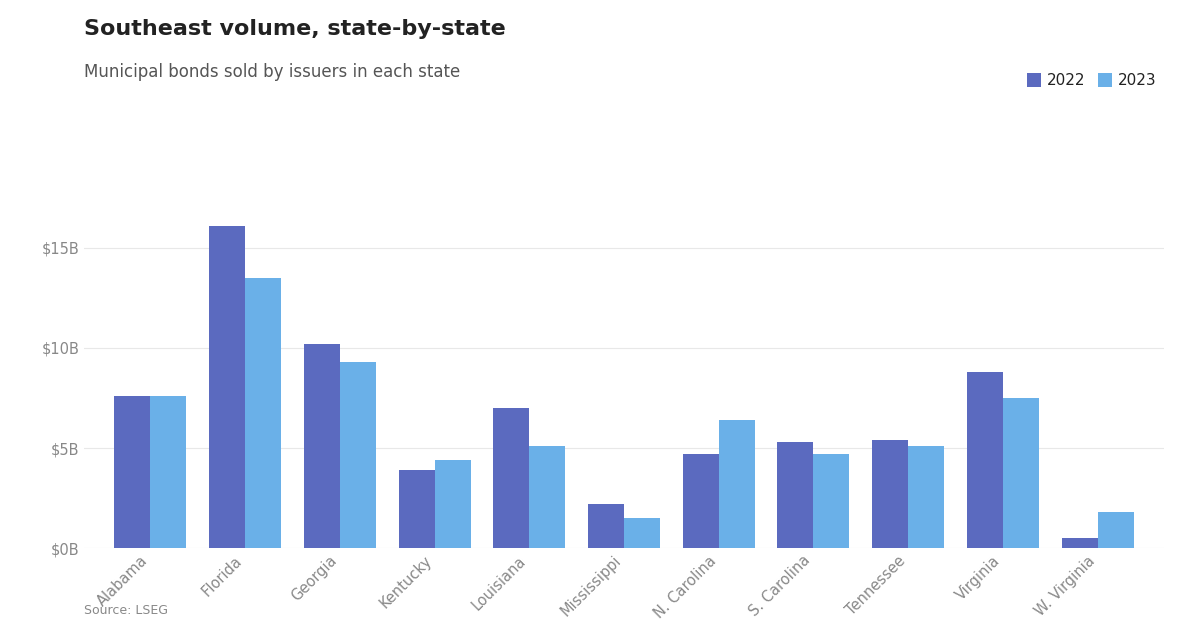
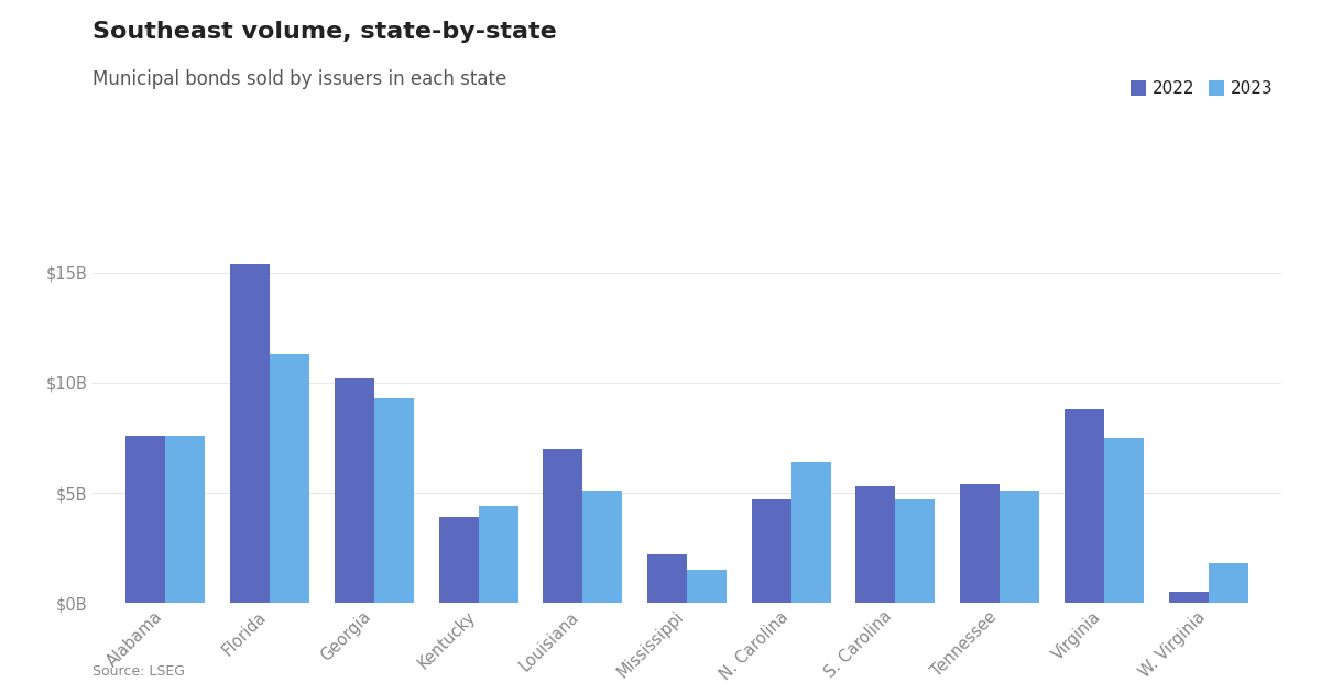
2022/Florida: $16.1B -> $15.4B
2023/Florida: $13.5B -> $11.3B
